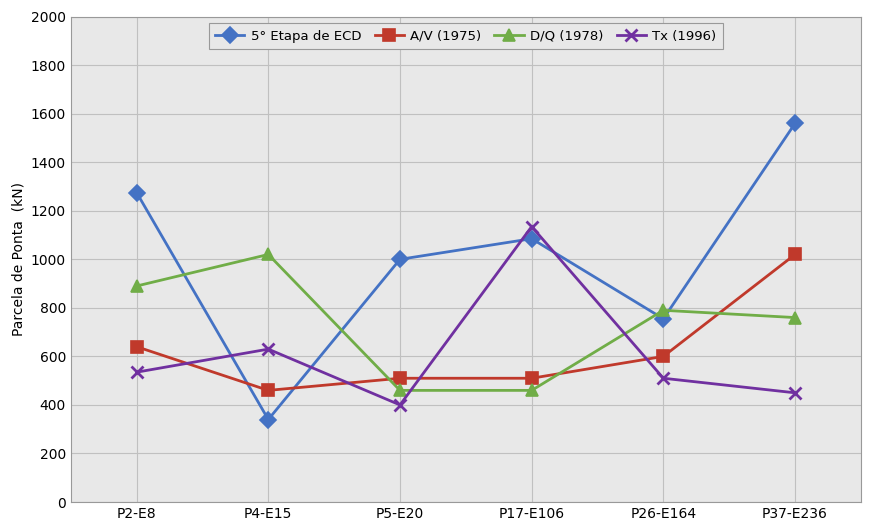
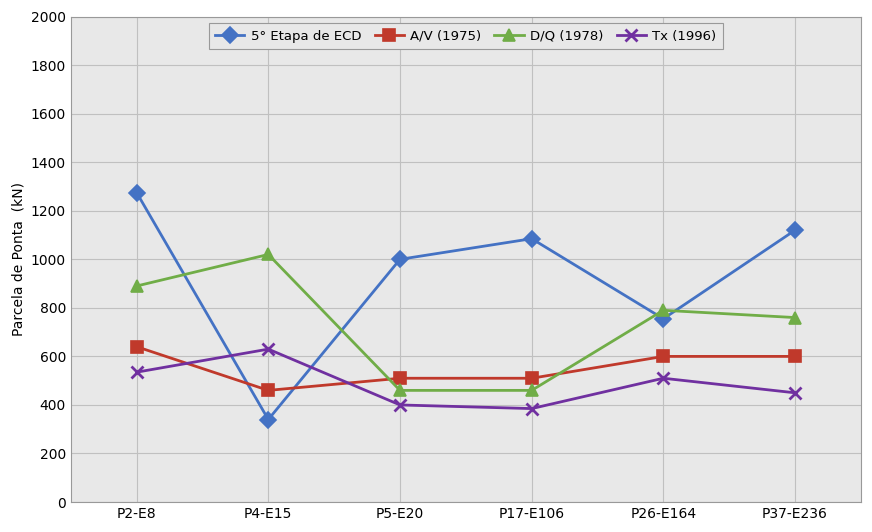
Tx (1996)/P17-E106: 1135 -> 385
5° Etapa de ECD/P37-E236: 1560 -> 1120
A/V (1975)/P37-E236: 1020 -> 600
